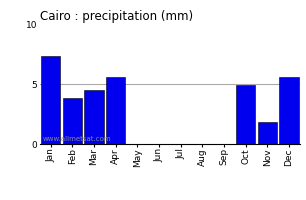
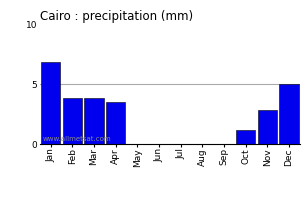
Jan: 7.3 -> 6.8
Mar: 4.5 -> 3.8
Apr: 5.6 -> 3.5
Oct: 4.9 -> 1.2
Nov: 1.8 -> 2.8
Dec: 5.6 -> 5.0
